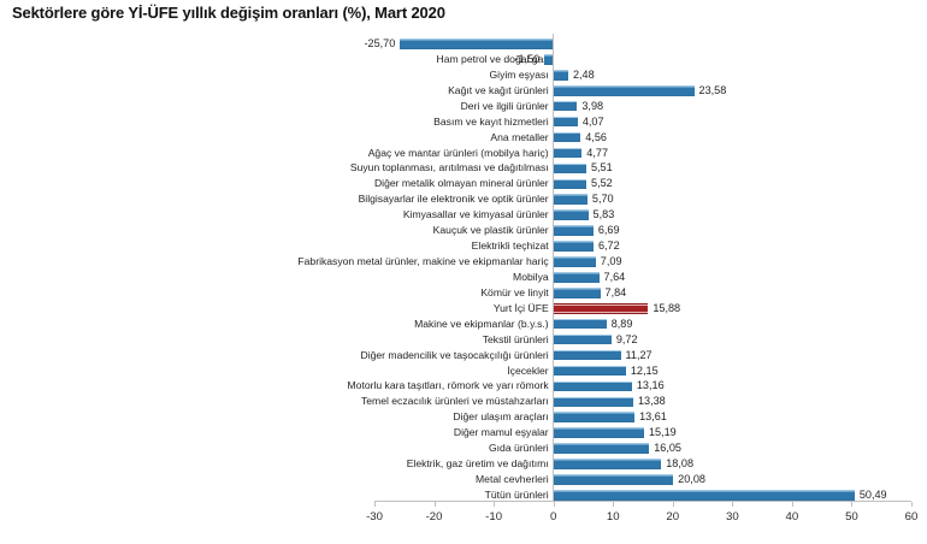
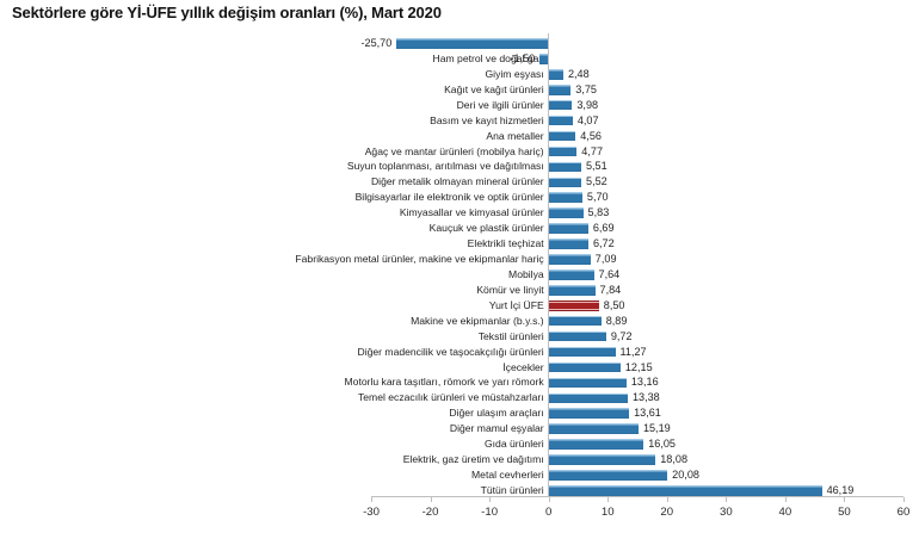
Kağıt ve kağıt ürünleri: 23,58 -> 3,75
Yurt İçi ÜFE: 15,88 -> 8,50
Tütün ürünleri: 50,49 -> 46,19
